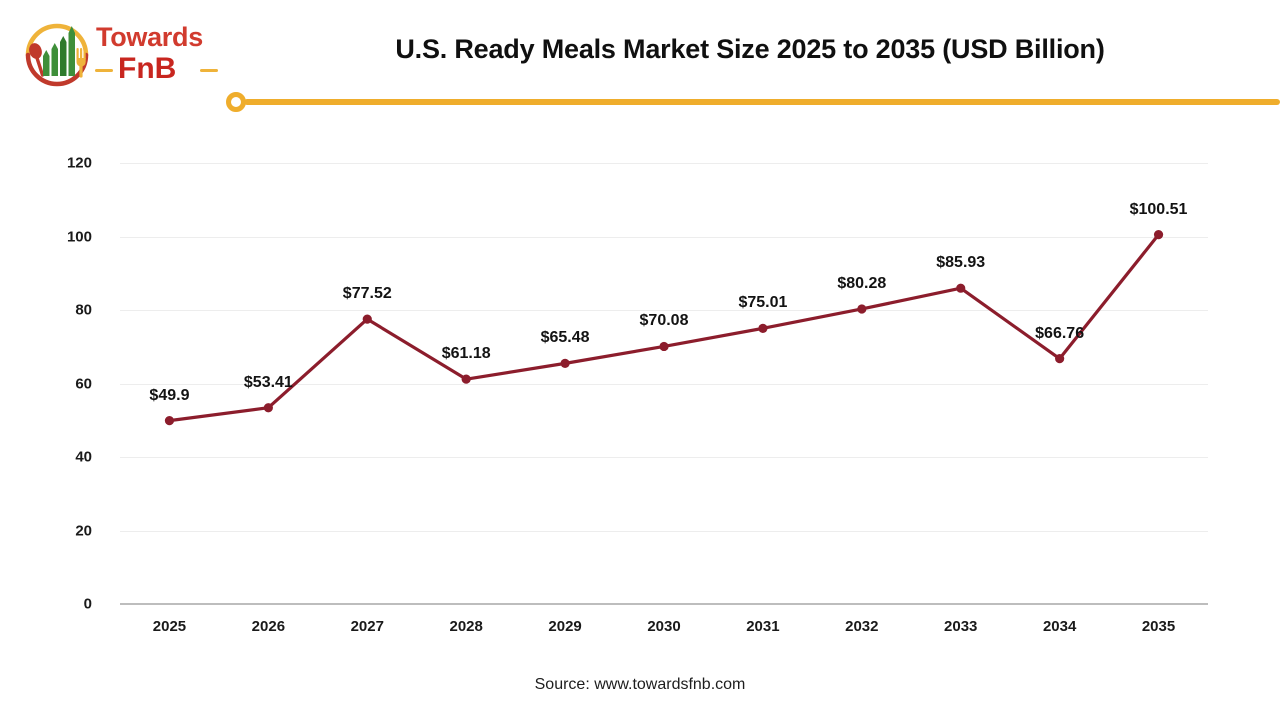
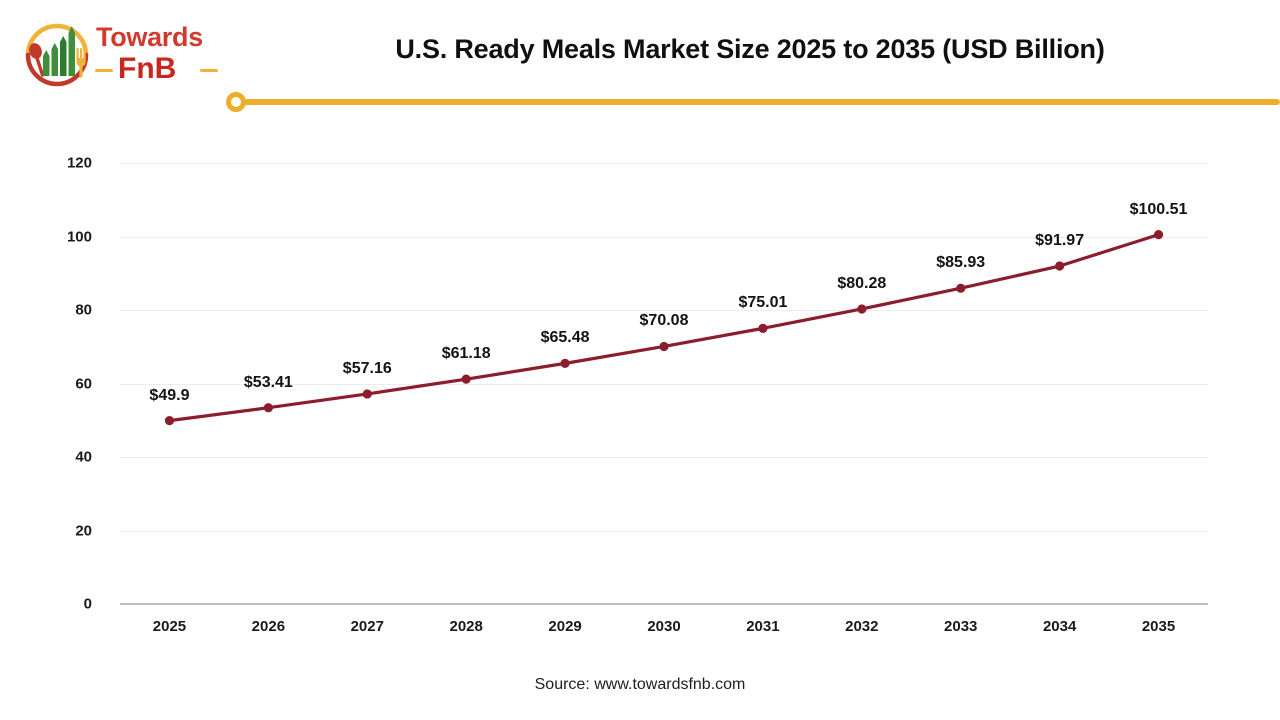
2027: $77.52 -> $57.16
2034: $66.76 -> $91.97
